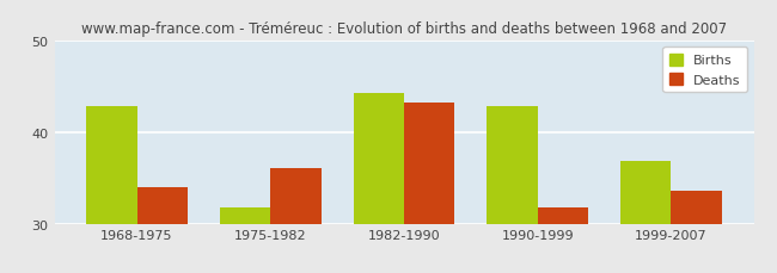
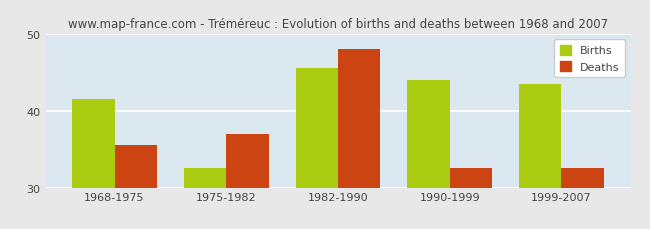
Births/1968-1975: 42.8 -> 41.5
Deaths/1968-1975: 34.0 -> 35.5
Births/1975-1982: 31.8 -> 32.5
Deaths/1975-1982: 36.0 -> 37.0
Births/1982-1990: 44.2 -> 45.5
Deaths/1982-1990: 43.2 -> 48.0
Births/1990-1999: 42.8 -> 44.0
Deaths/1990-1999: 31.8 -> 32.5
Births/1999-2007: 36.8 -> 43.5
Deaths/1999-2007: 33.6 -> 32.5
